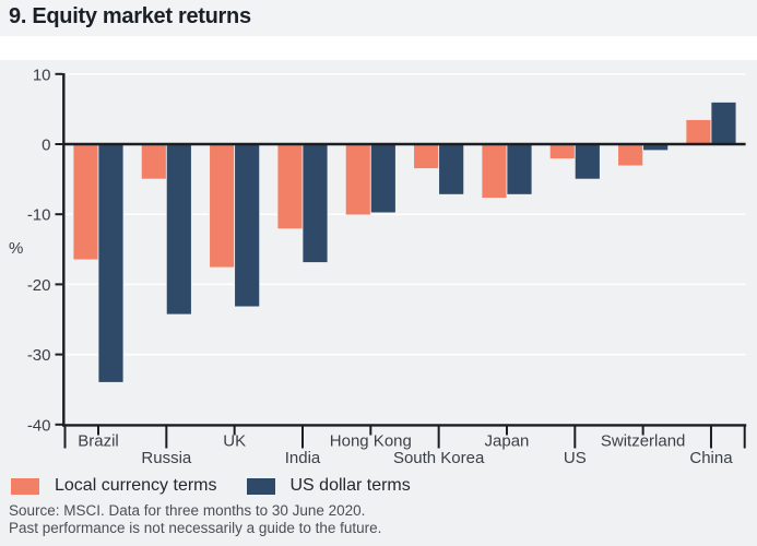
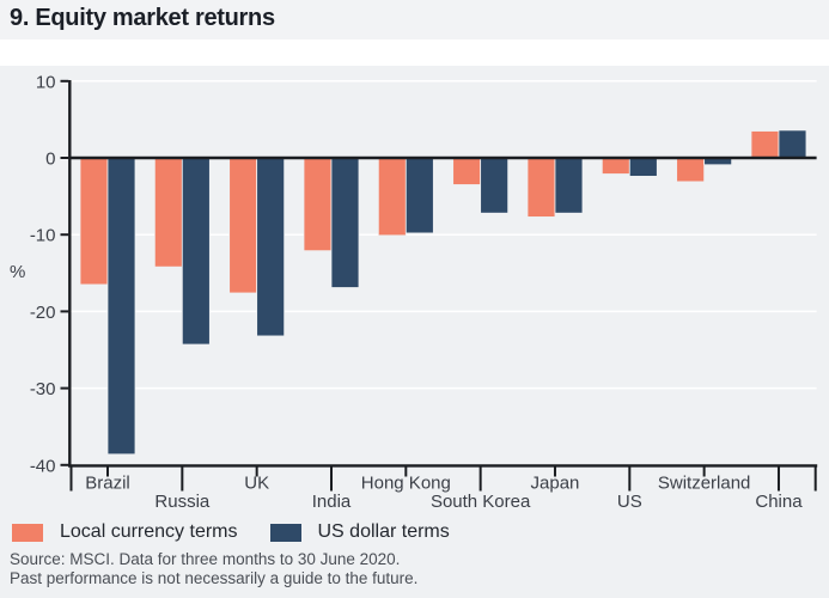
US dollar terms/Brazil: -34 -> -39
Local currency terms/Russia: -5 -> -14
US dollar terms/US: -5 -> -2
US dollar terms/China: 6 -> 4
